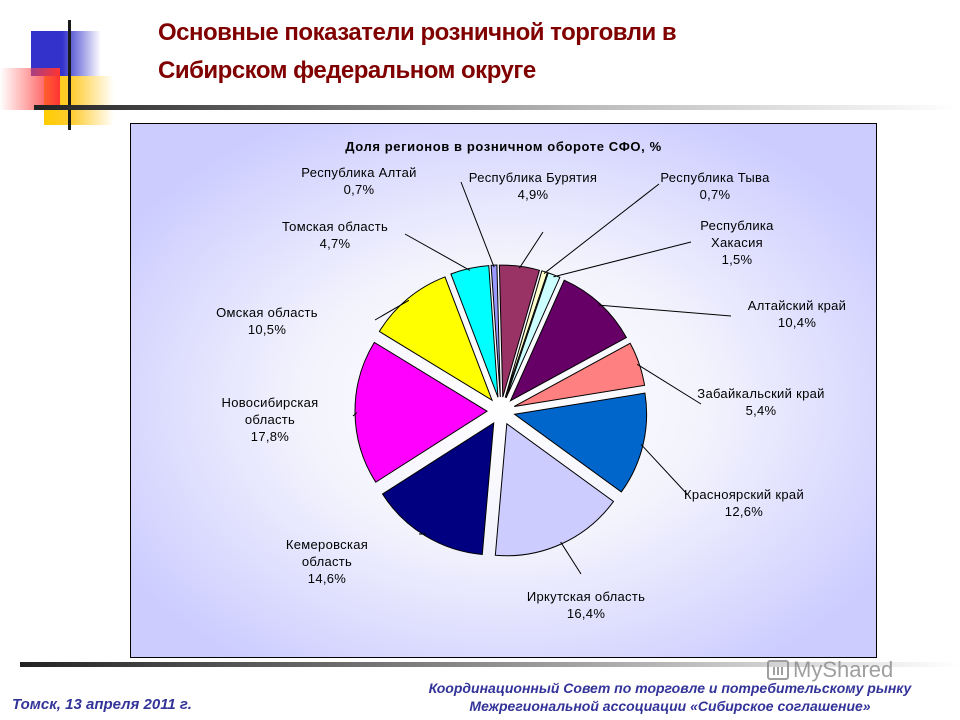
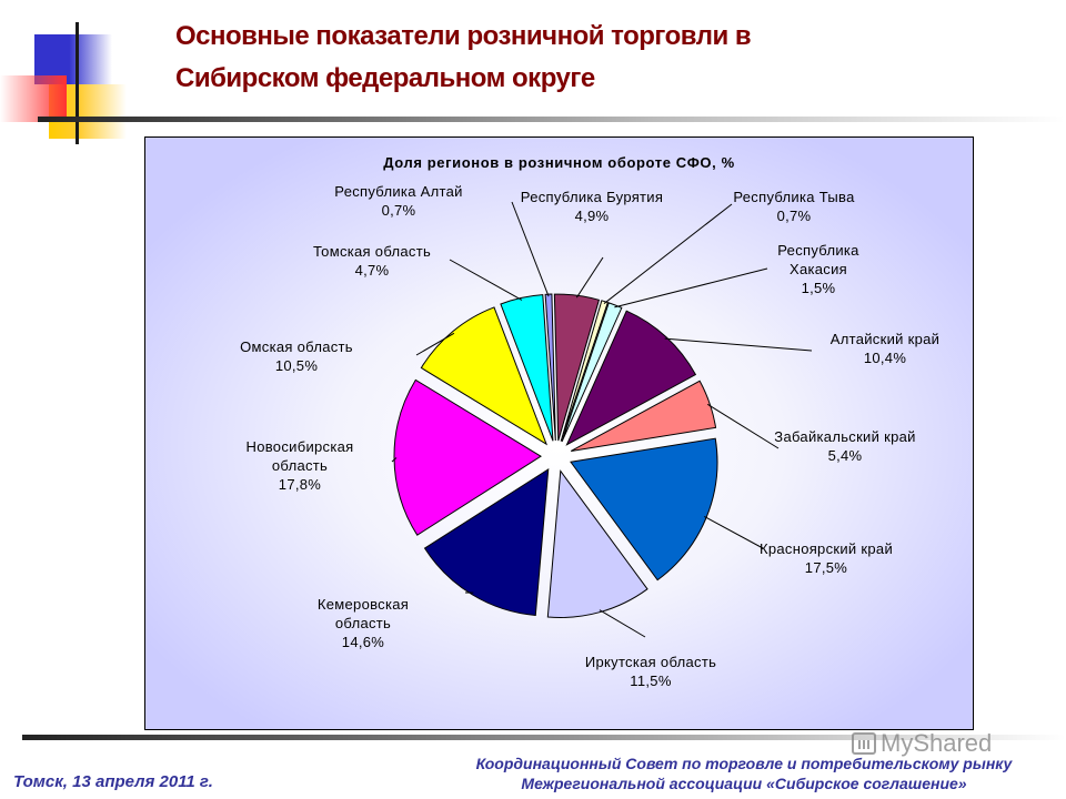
Красноярский край: 12,6% -> 17,5%
Иркутская область: 16,4% -> 11,5%
